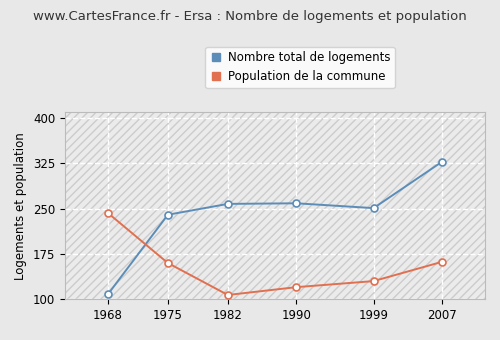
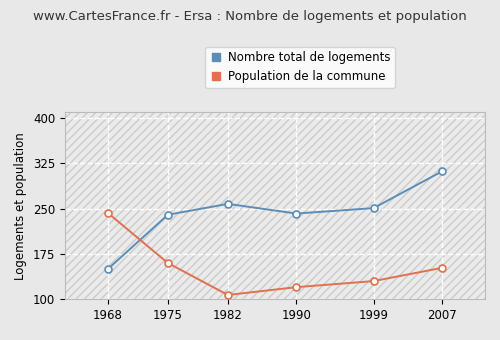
Nombre total de logements/1968: 108 -> 150
Nombre total de logements/1990: 259 -> 242
Nombre total de logements/2007: 328 -> 312
Population de la commune/2007: 162 -> 152
